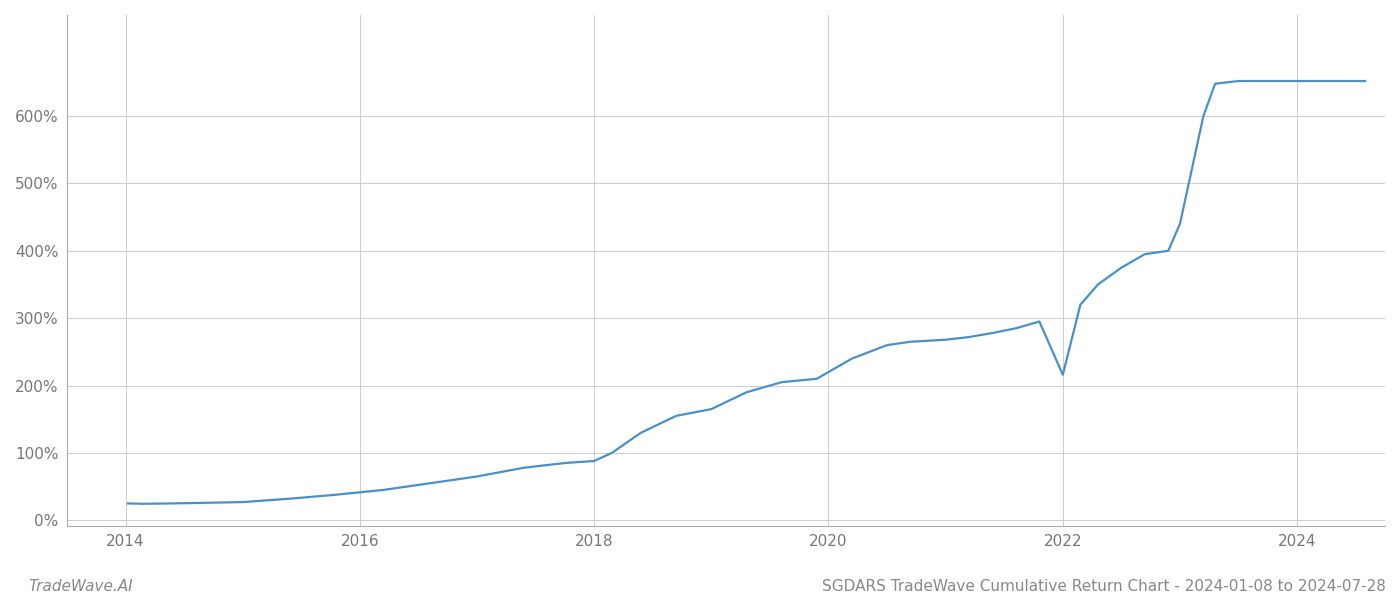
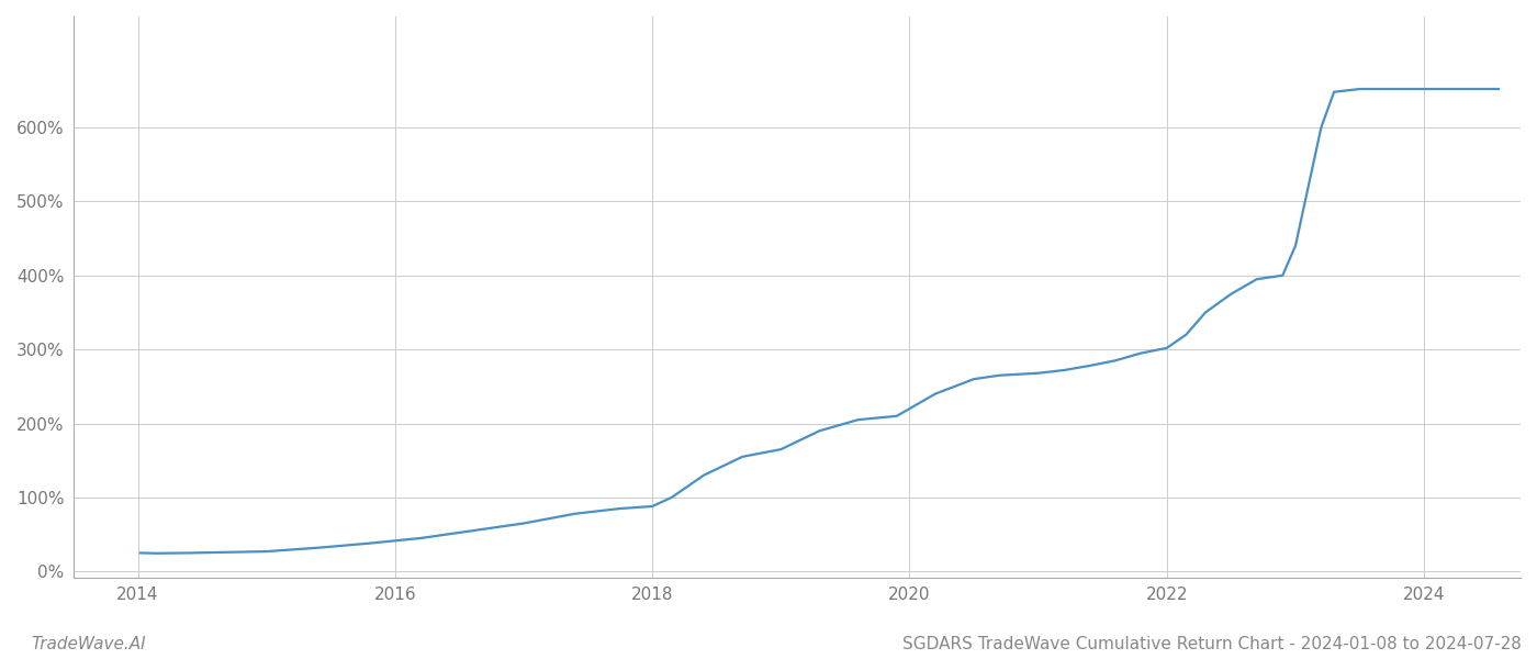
2022: 216% -> 302%
